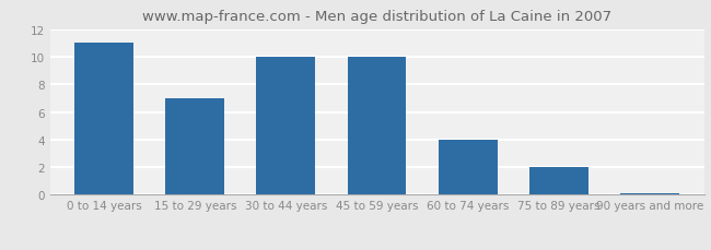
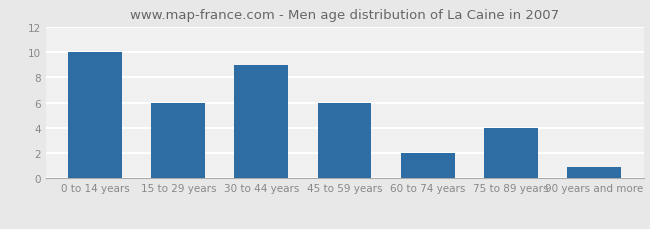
0 to 14 years: 11.0 -> 10.0
15 to 29 years: 7.0 -> 6.0
30 to 44 years: 10.0 -> 9.0
45 to 59 years: 10.0 -> 6.0
60 to 74 years: 4.0 -> 2.0
75 to 89 years: 2.0 -> 4.0
90 years and more: 0.1 -> 0.9
